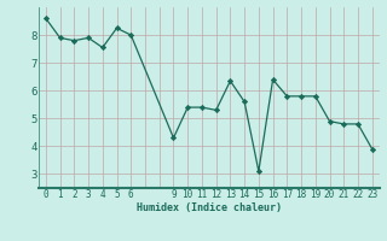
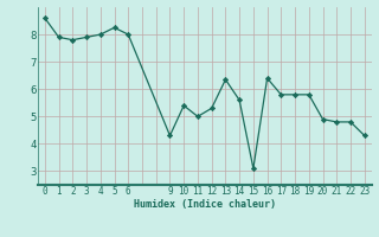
4: 7.55 -> 8.00
11: 5.40 -> 5.00
23: 3.90 -> 4.30
